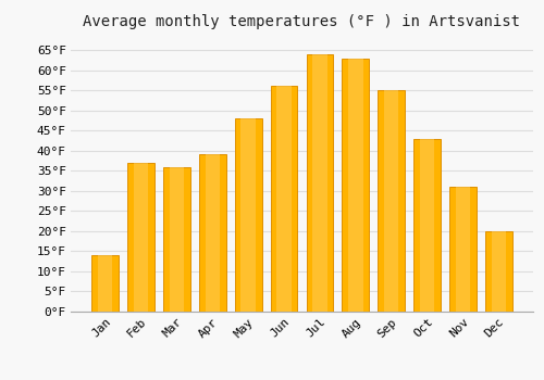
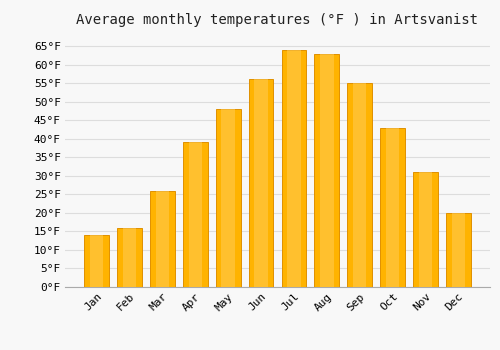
Feb: 37°F -> 16°F
Mar: 36°F -> 26°F
